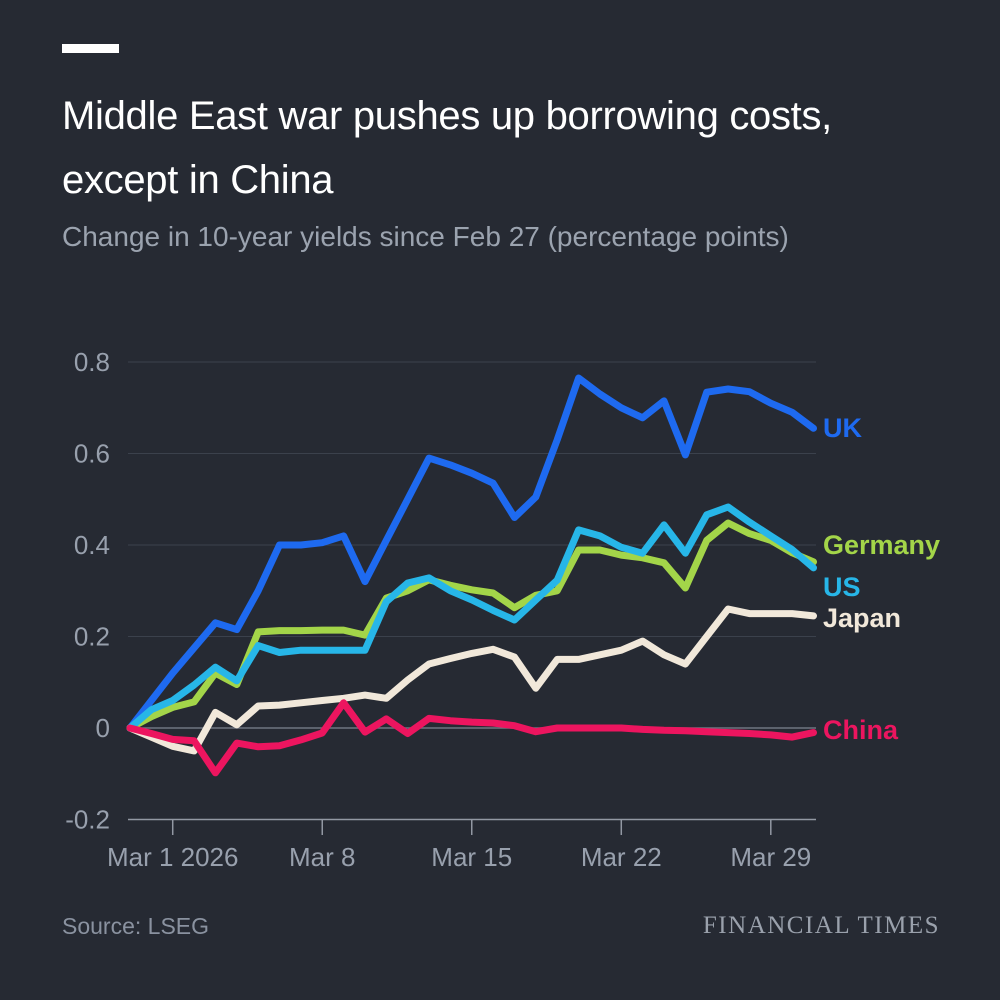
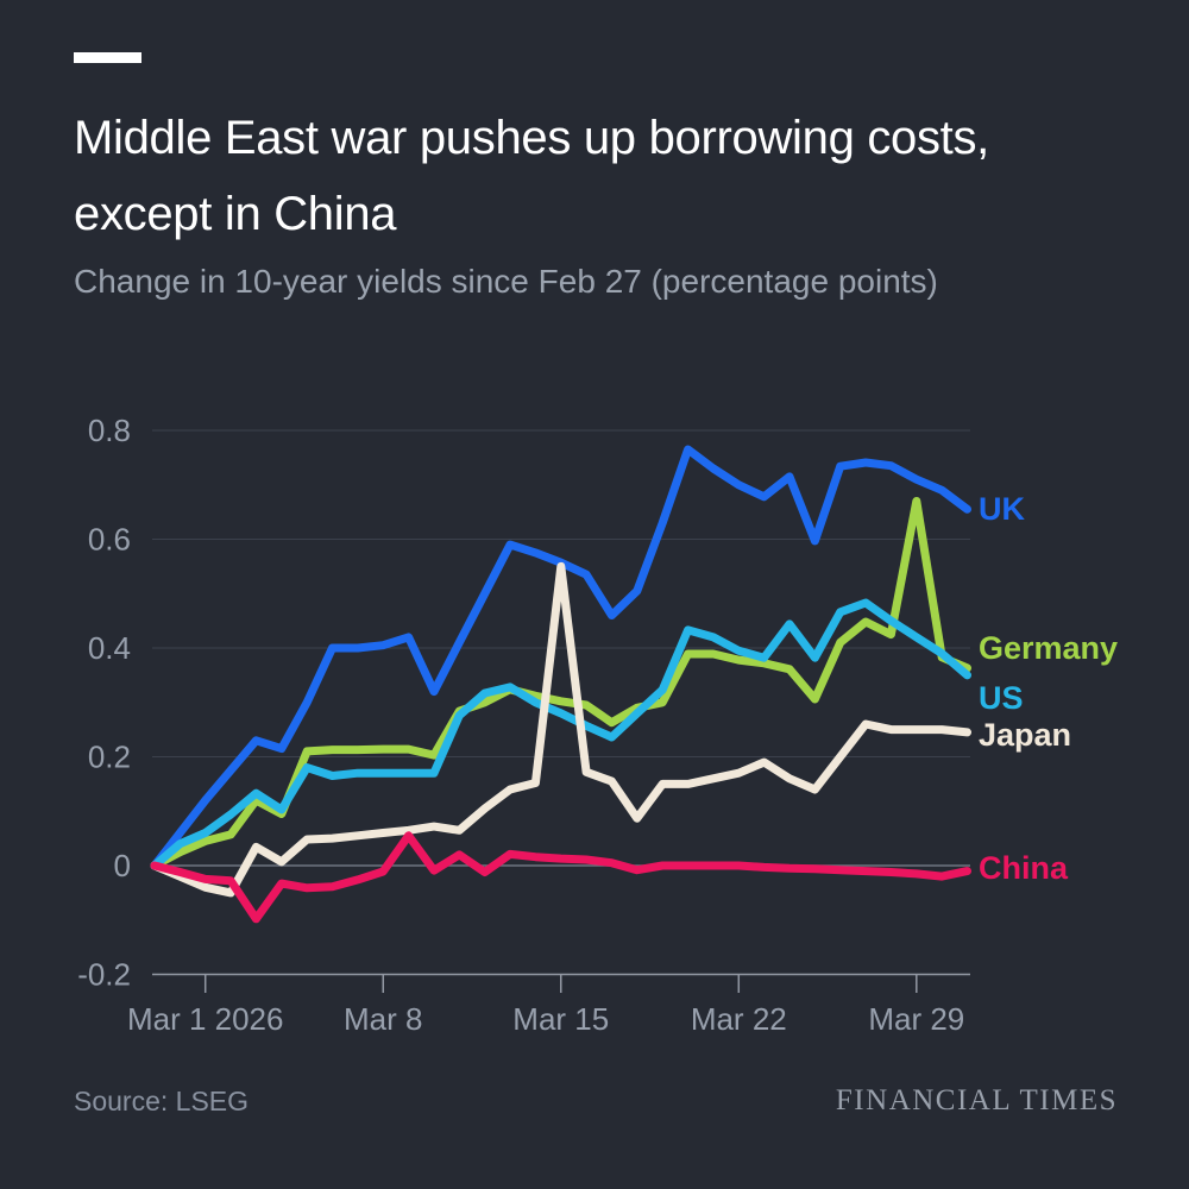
Japan/Mar 15: 0.16 -> 0.55
Germany/Mar 29: 0.41 -> 0.67
